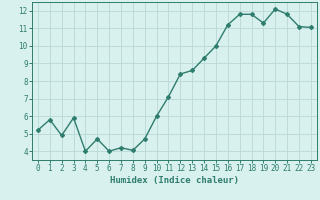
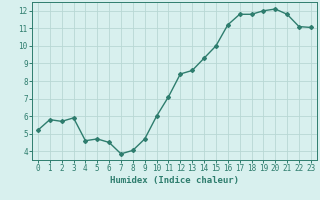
2: 4.9 -> 5.7
4: 4.0 -> 4.6
6: 4.0 -> 4.5
7: 4.2 -> 3.9
19: 11.3 -> 12.0
